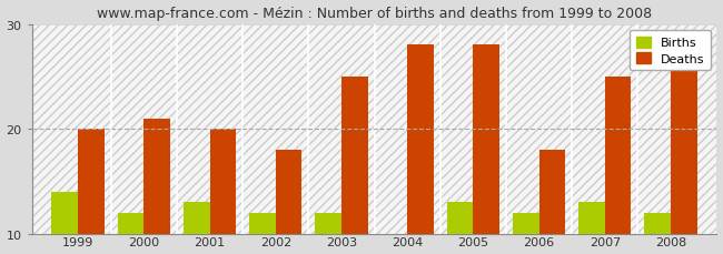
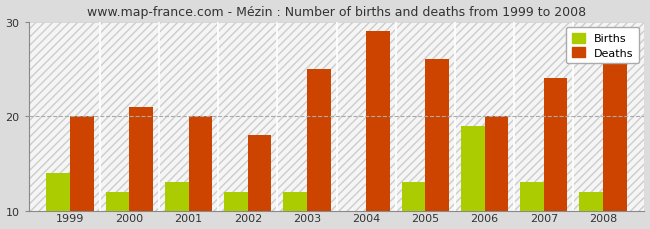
Deaths/2004: 28 -> 29
Deaths/2005: 28 -> 26
Births/2006: 12 -> 19
Deaths/2006: 18 -> 20
Deaths/2007: 25 -> 24
